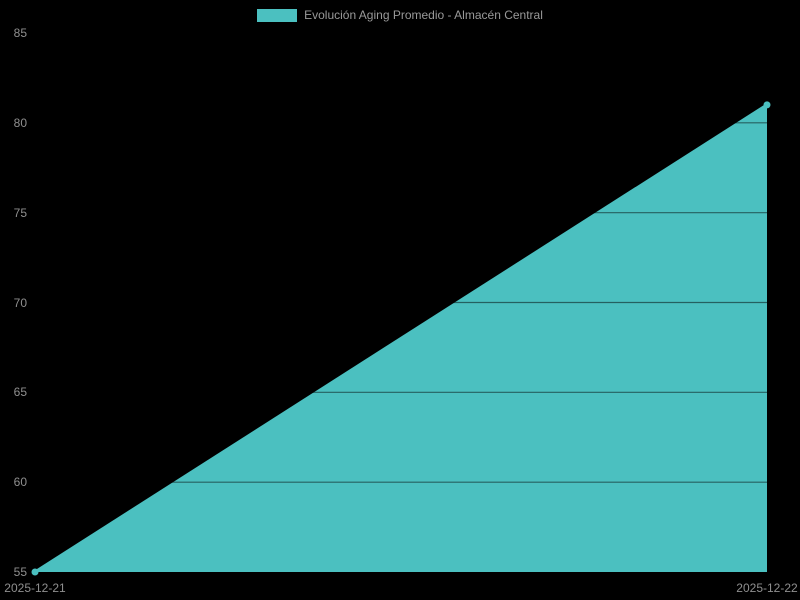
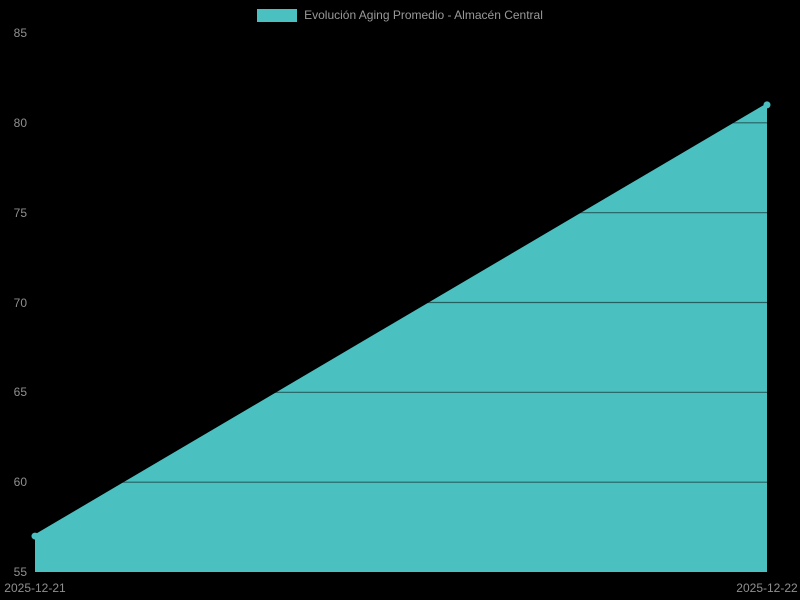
2025-12-21: 55 -> 57
